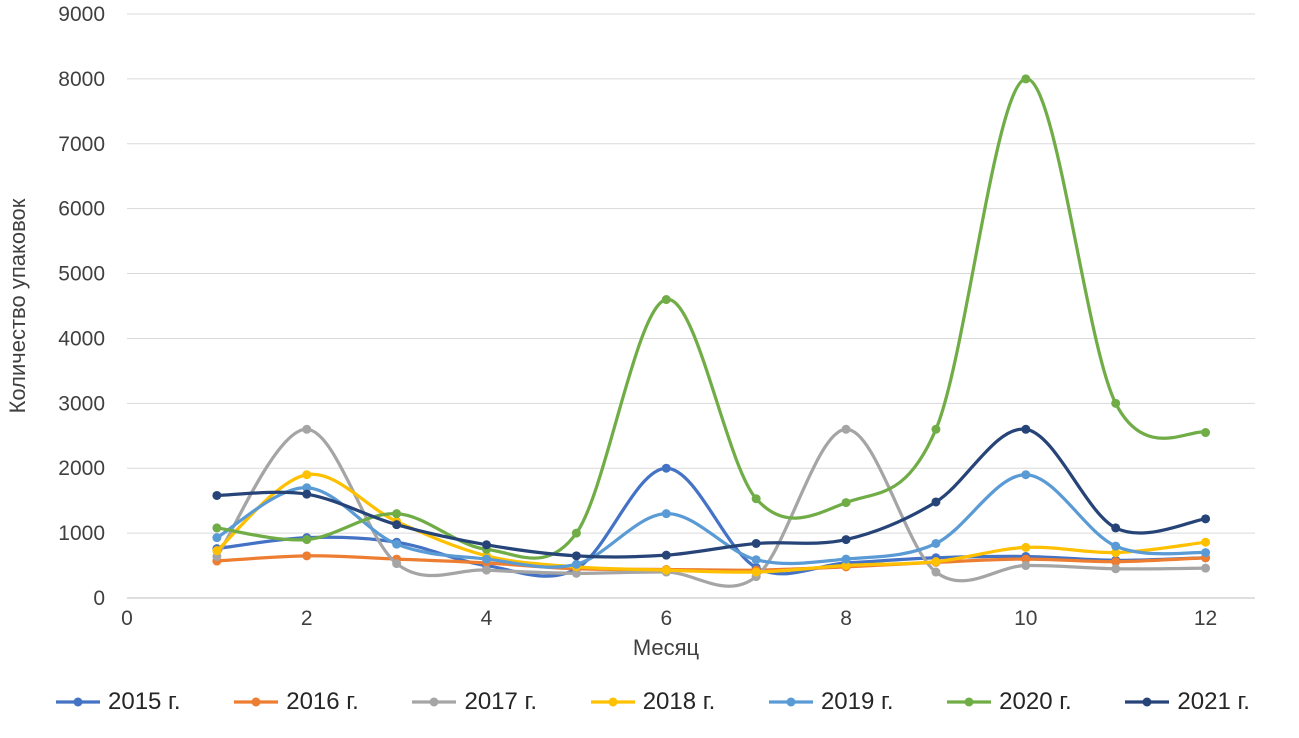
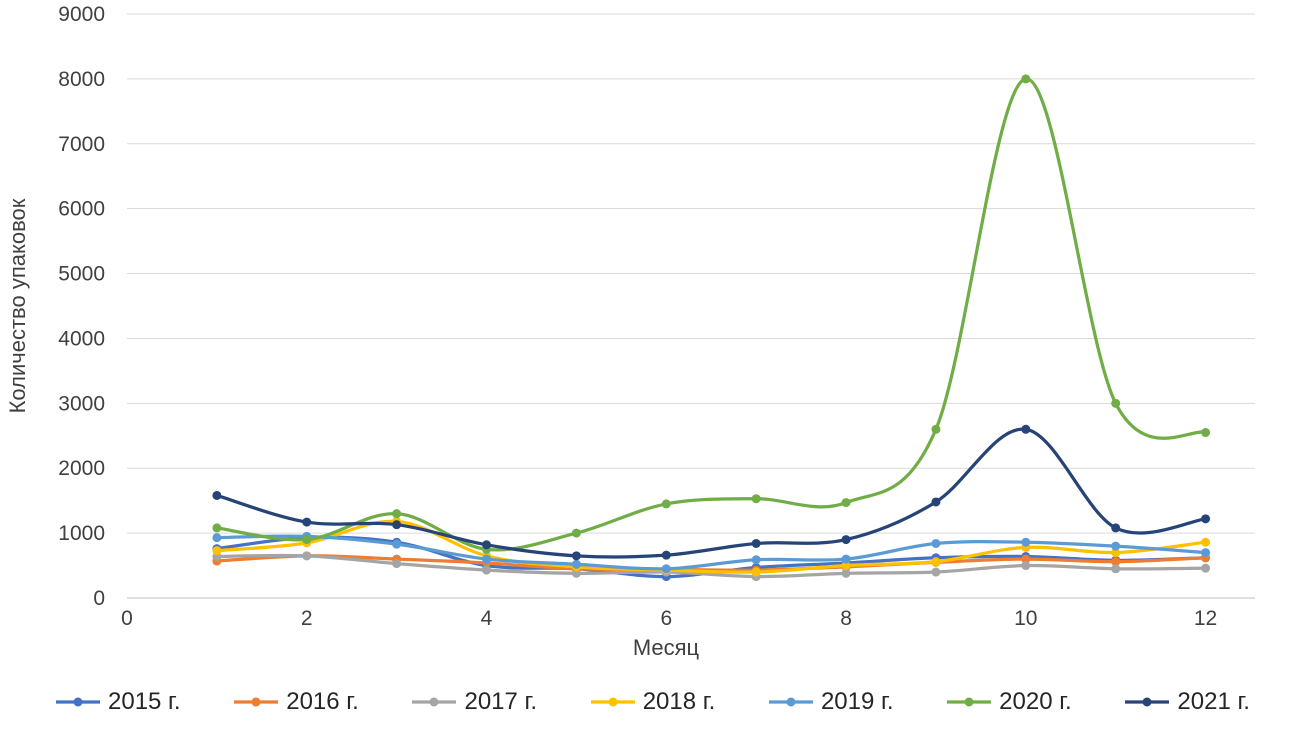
2017 г./2: 2600 -> 600
2018 г./2: 1900 -> 800
2019 г./2: 1700 -> 1000
2021 г./2: 1600 -> 1200
2015 г./6: 2000 -> 300
2019 г./6: 1300 -> 400
2020 г./6: 4600 -> 1400
2017 г./8: 2600 -> 400
2019 г./10: 1900 -> 900
